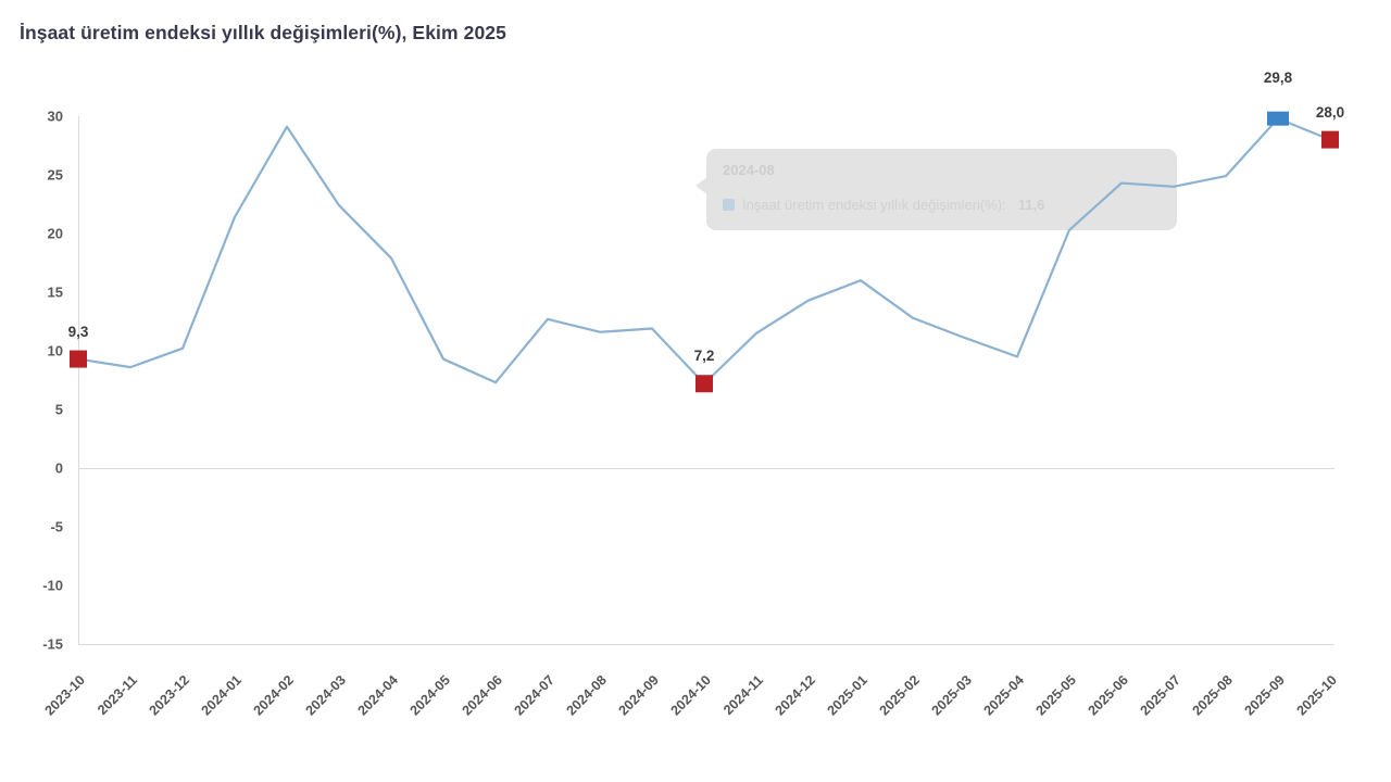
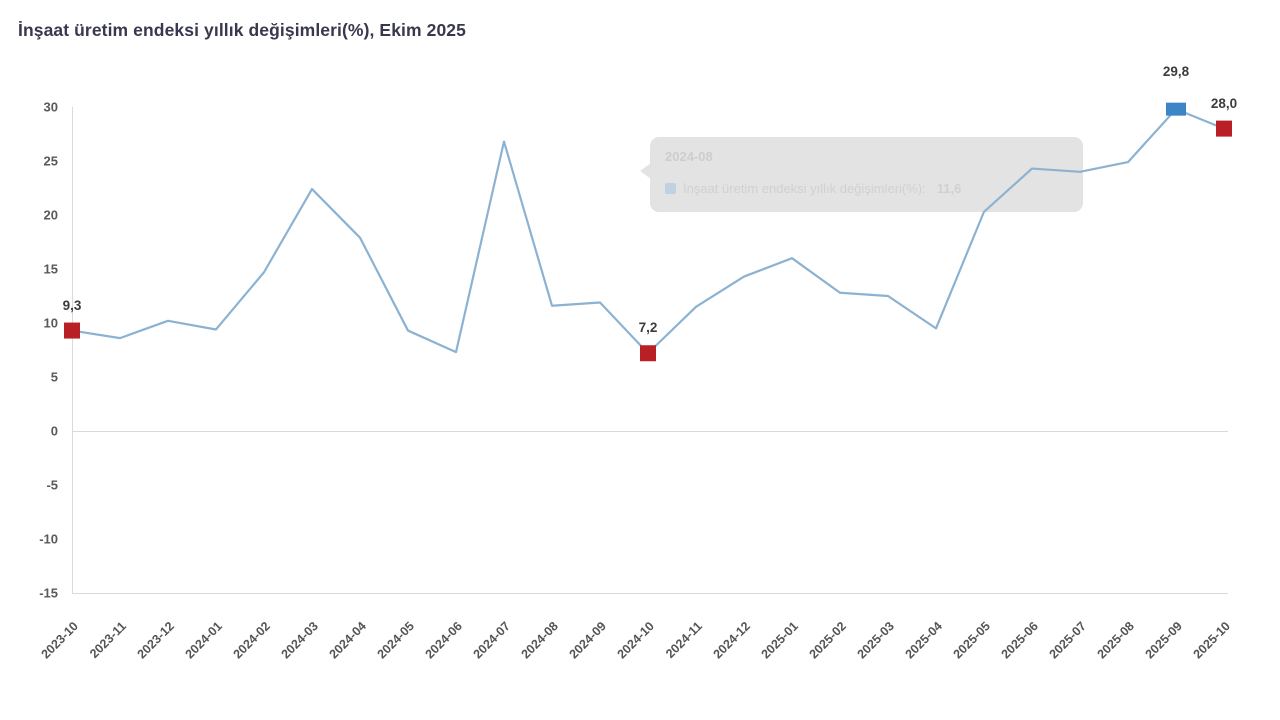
2024-01: 21.4 -> 9.4
2024-02: 29.1 -> 14.7
2024-07: 12.7 -> 26.8
2025-03: 11.1 -> 12.5
